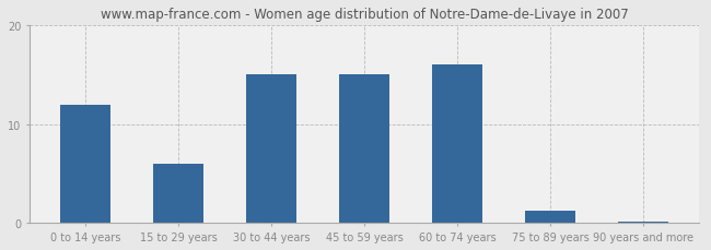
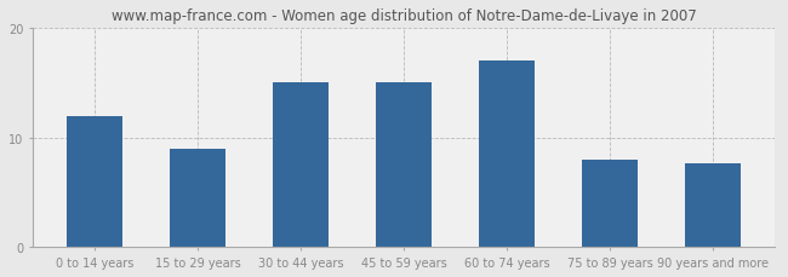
15 to 29 years: 6.0 -> 9.0
60 to 74 years: 16.0 -> 17.0
75 to 89 years: 1.3 -> 8.0
90 years and more: 0.2 -> 7.6
